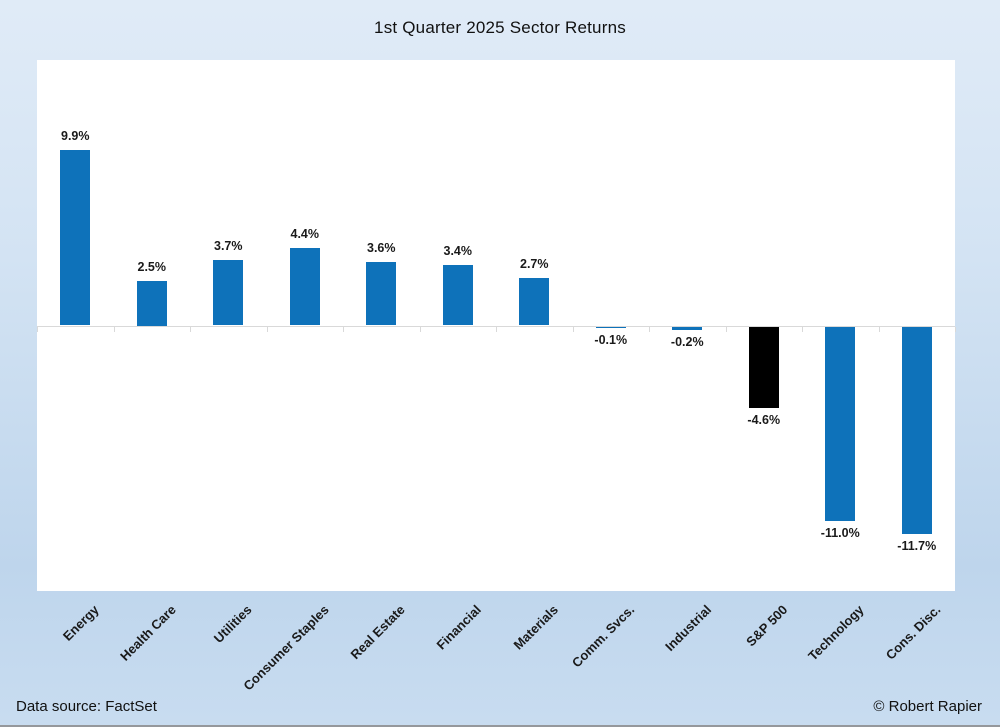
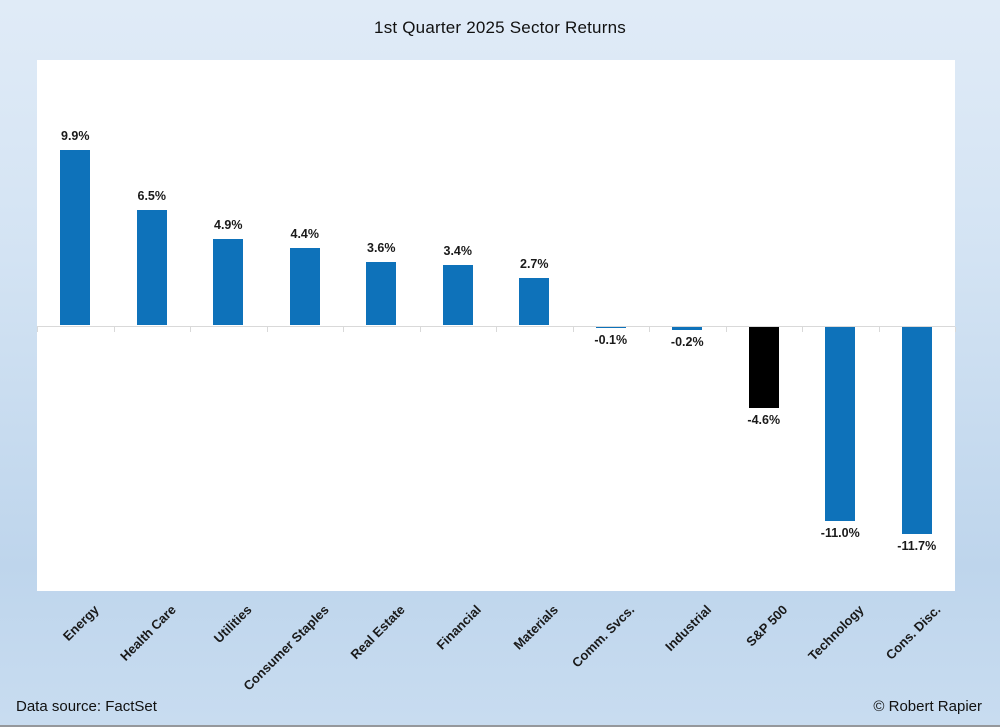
Health Care: 2.5% -> 6.5%
Utilities: 3.7% -> 4.9%
